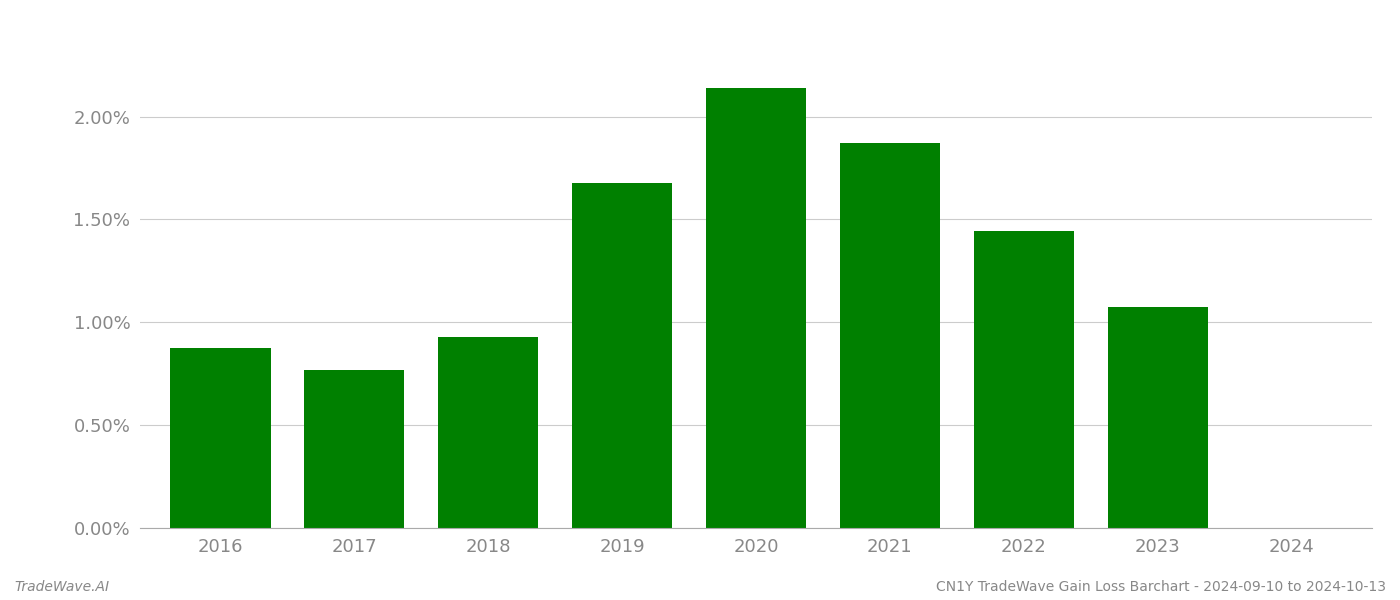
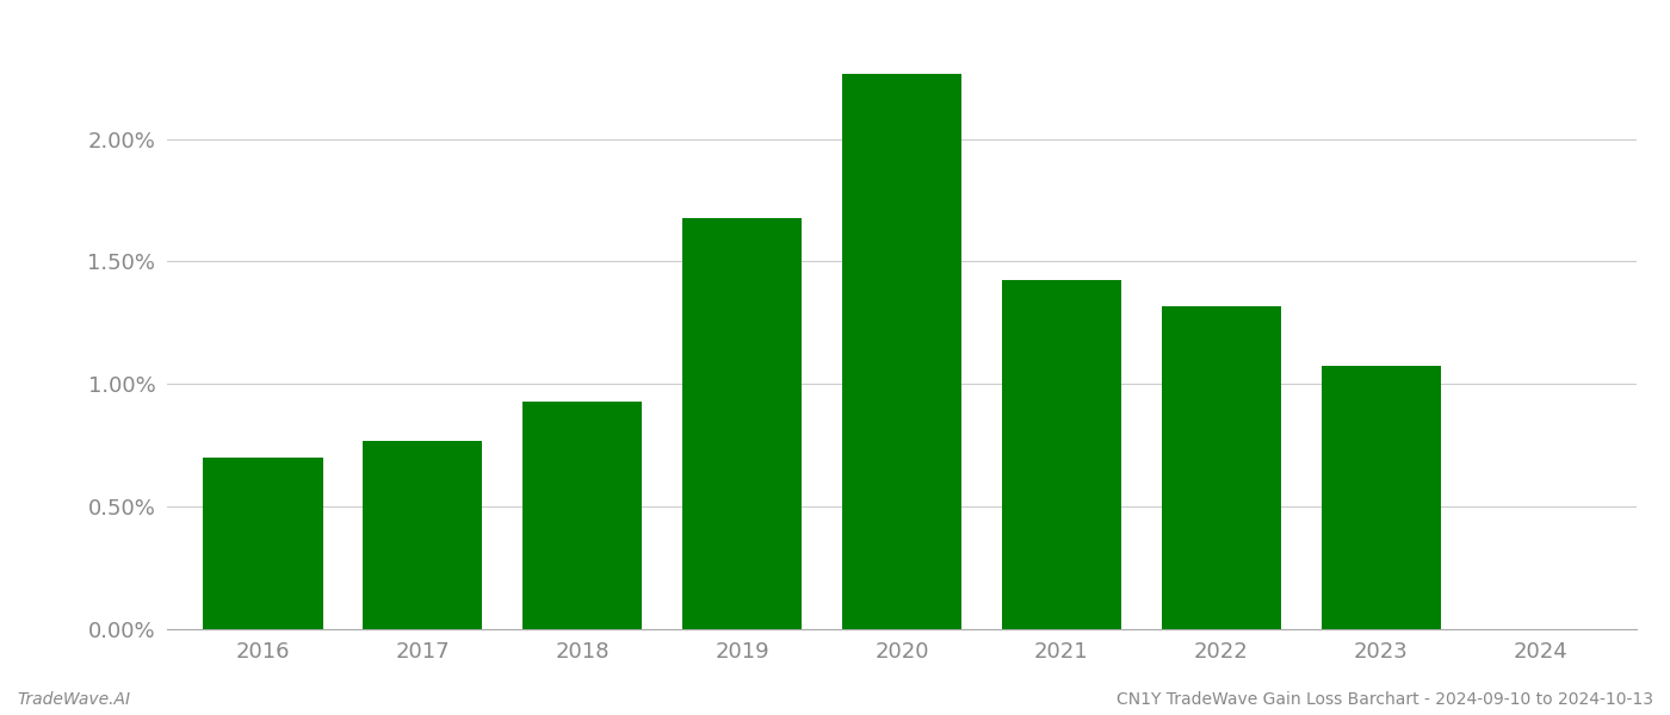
2016: 0.875% -> 0.700%
2020: 2.140% -> 2.265%
2021: 1.870% -> 1.425%
2022: 1.445% -> 1.315%
